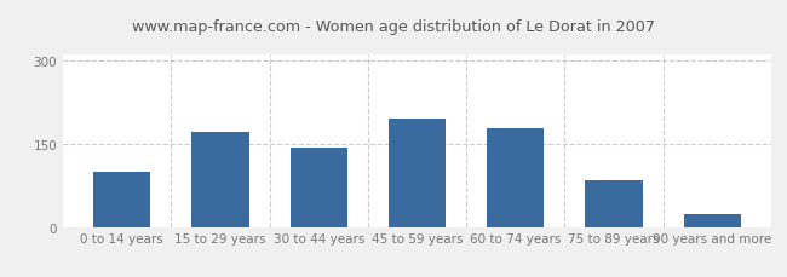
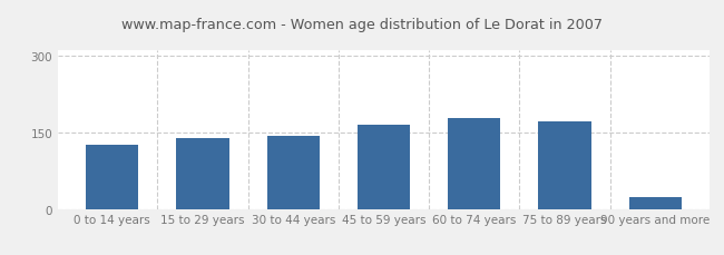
0 to 14 years: 100 -> 125
15 to 29 years: 170 -> 138
45 to 59 years: 195 -> 165
75 to 89 years: 85 -> 170
